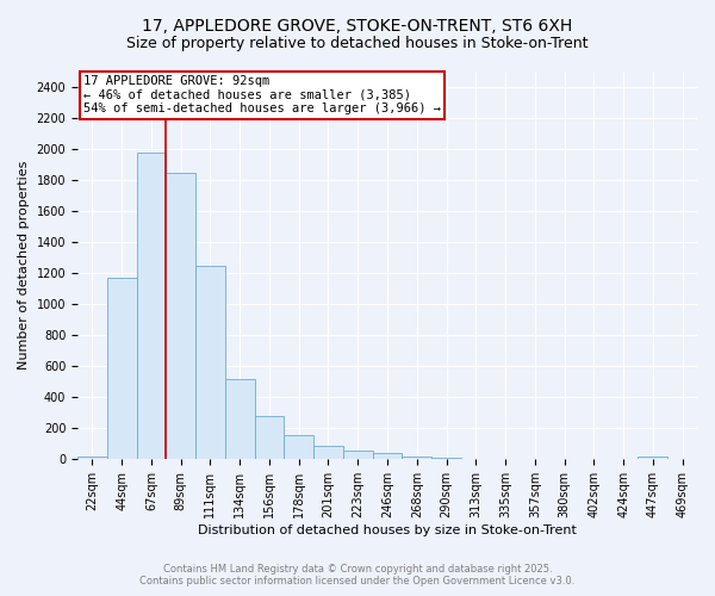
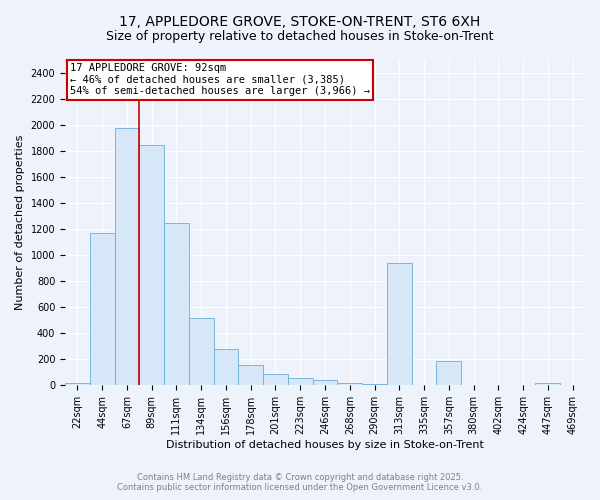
313sqm: 0 -> 940
357sqm: 0 -> 190
